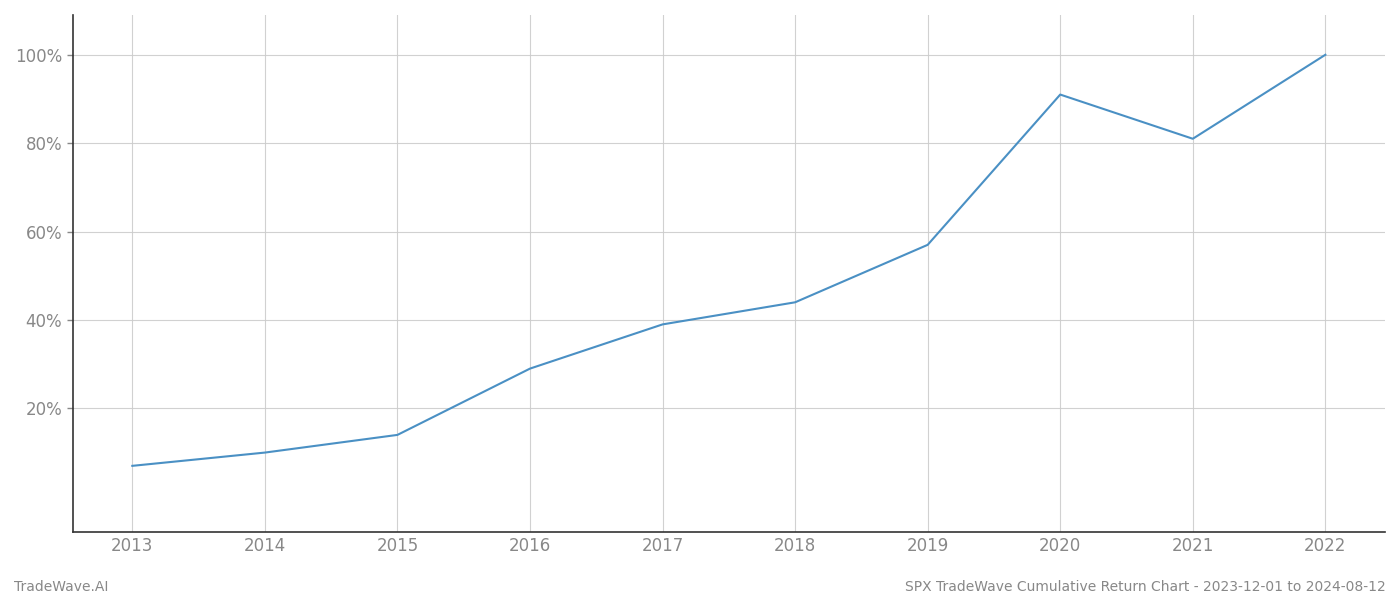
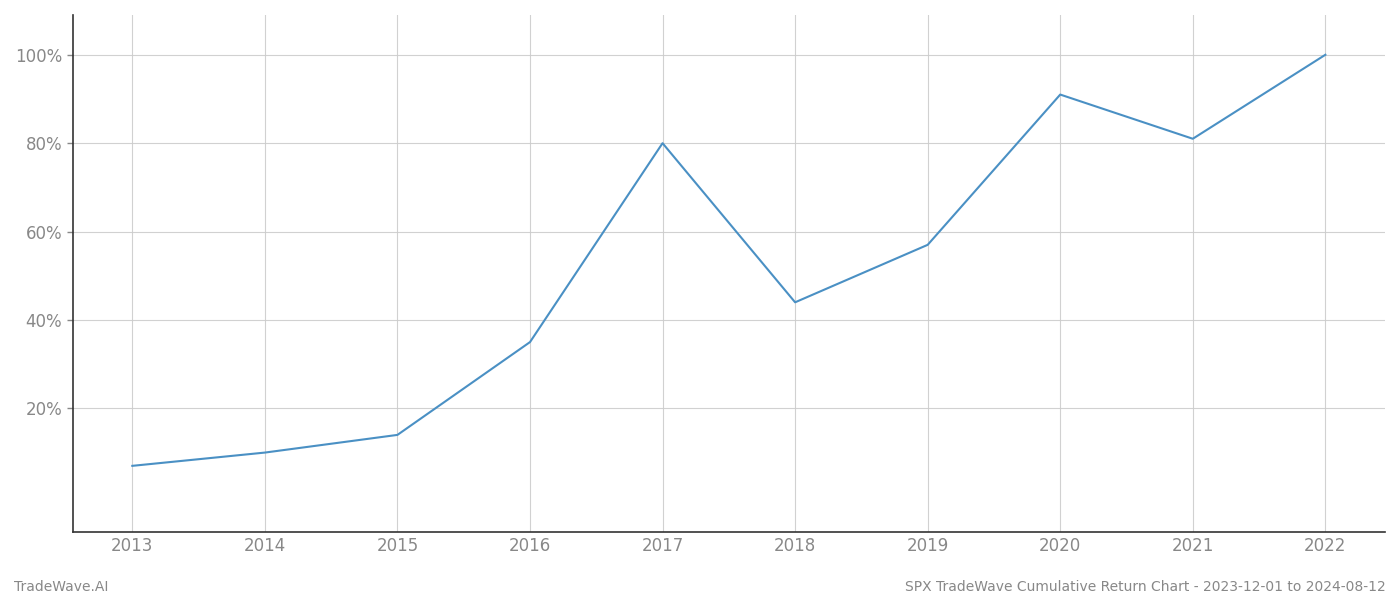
2016: 29% -> 35%
2017: 39% -> 80%
